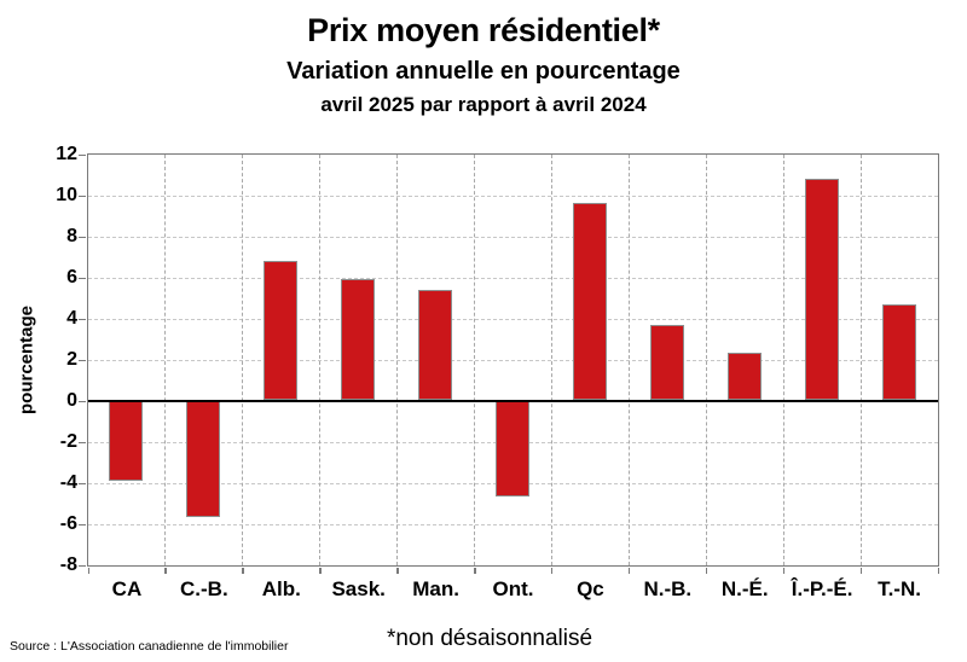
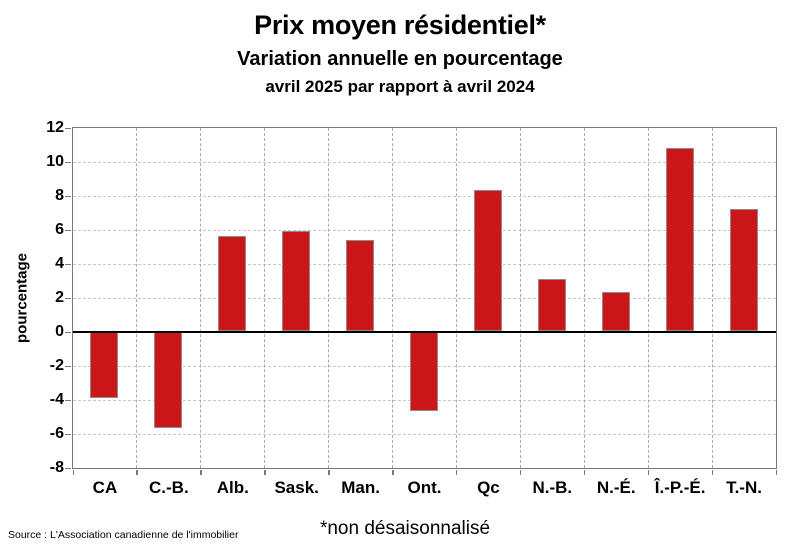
Alb.: 6.8 -> 5.6
Qc: 9.6 -> 8.3
N.-B.: 3.7 -> 3.1
T.-N.: 4.7 -> 7.2
